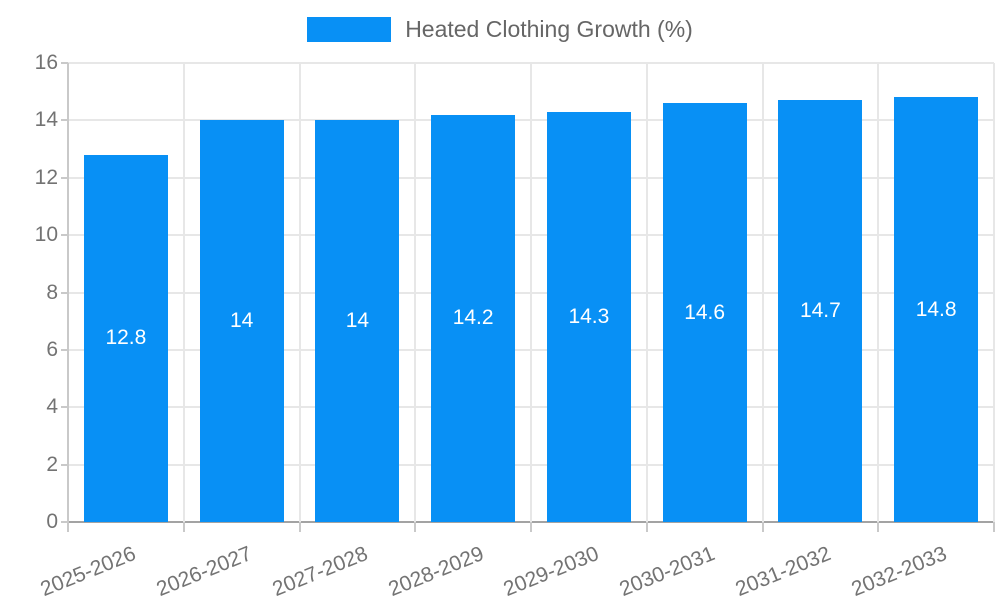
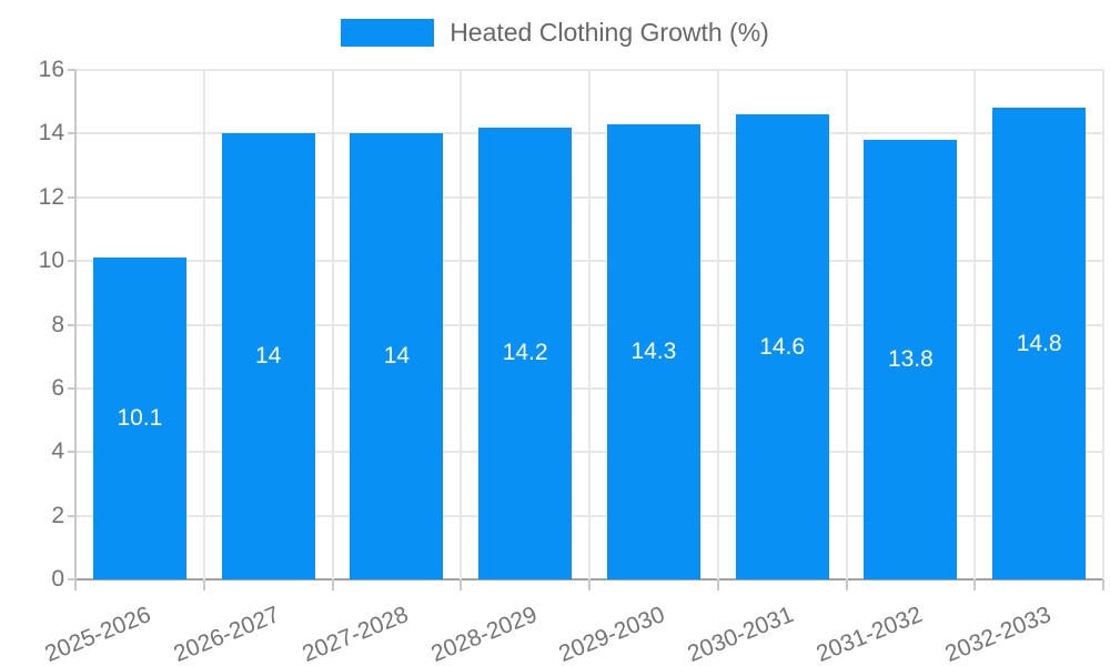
2025-2026: 12.8 -> 10.1
2031-2032: 14.7 -> 13.8
